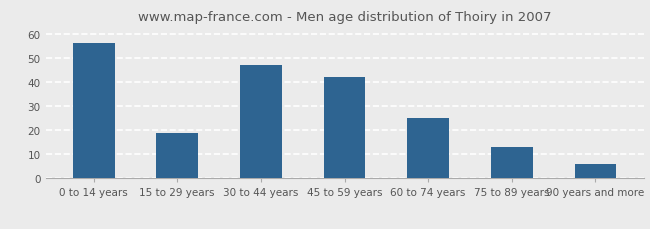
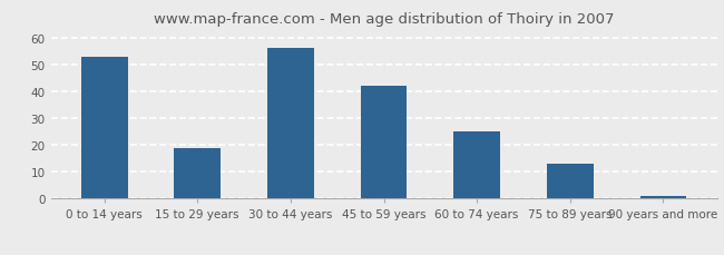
0 to 14 years: 56 -> 53
30 to 44 years: 47 -> 56
90 years and more: 6 -> 1
